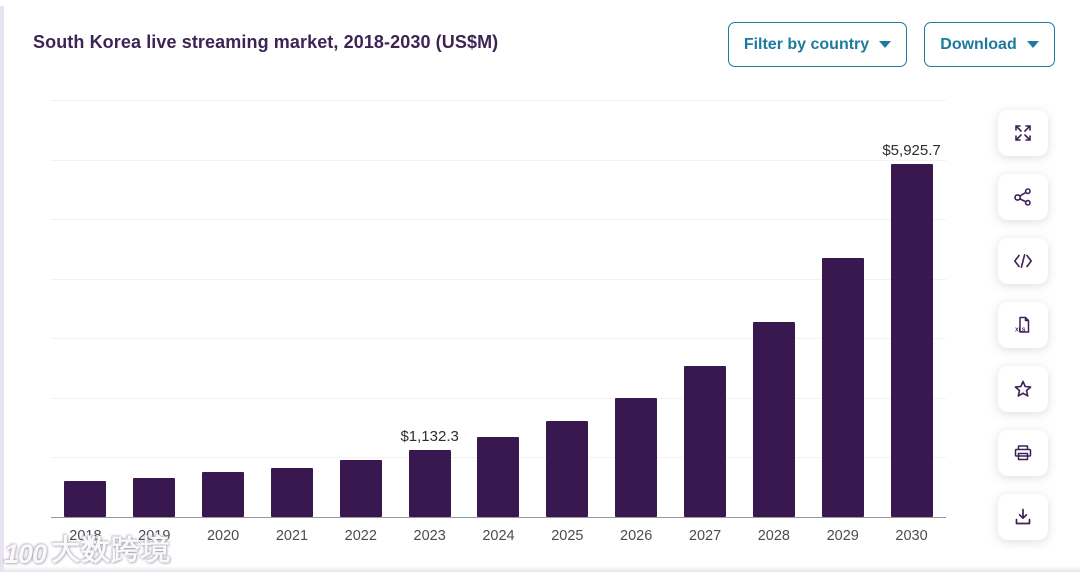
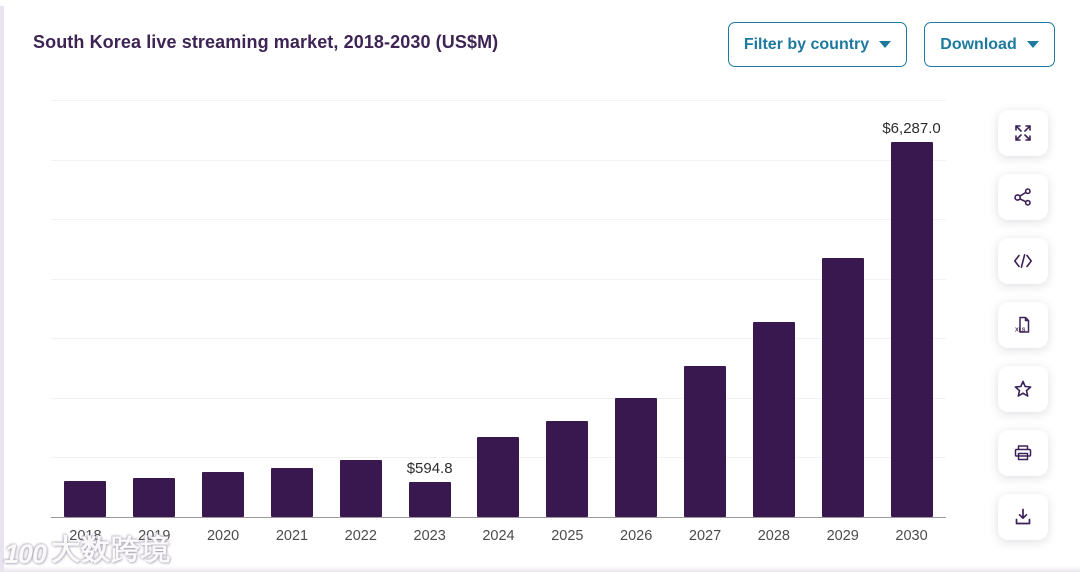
2023: $1,132.3 -> $594.8
2030: $5,925.7 -> $6,287.0
